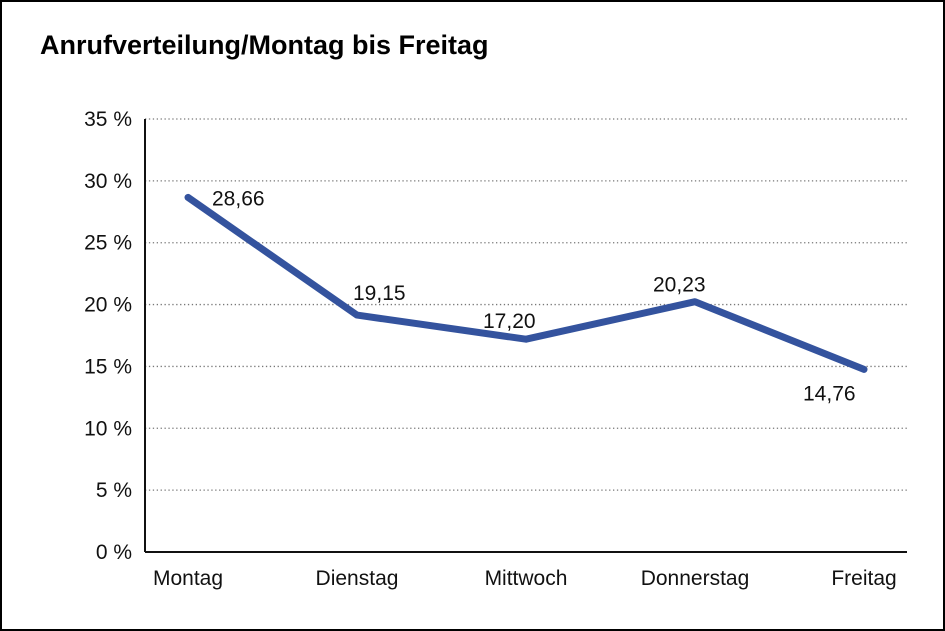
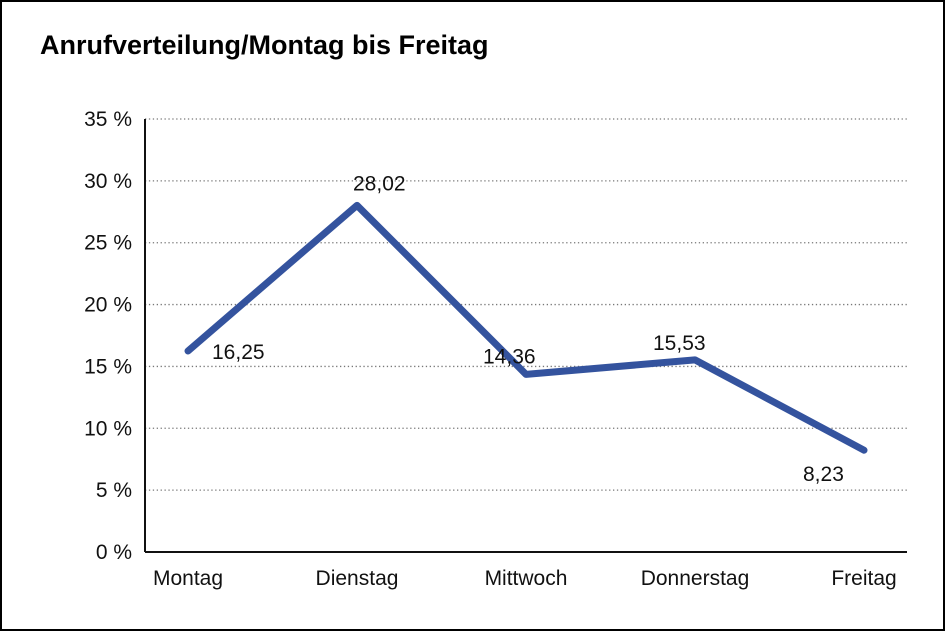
Montag: 28,66 -> 16,25
Dienstag: 19,15 -> 28,02
Mittwoch: 17,20 -> 14,36
Donnerstag: 20,23 -> 15,53
Freitag: 14,76 -> 8,23
